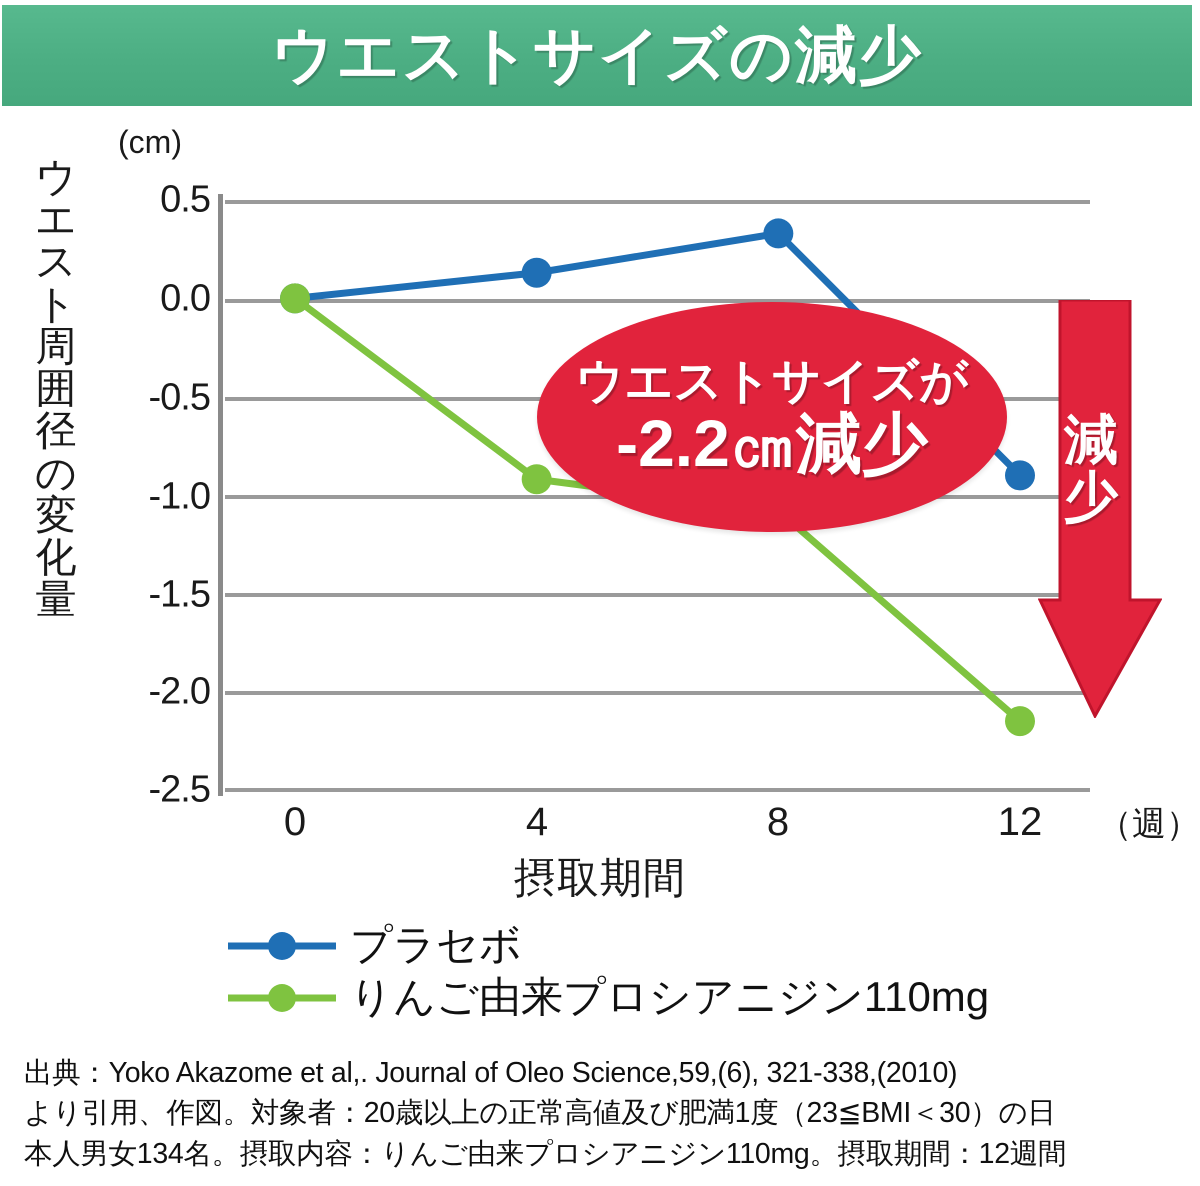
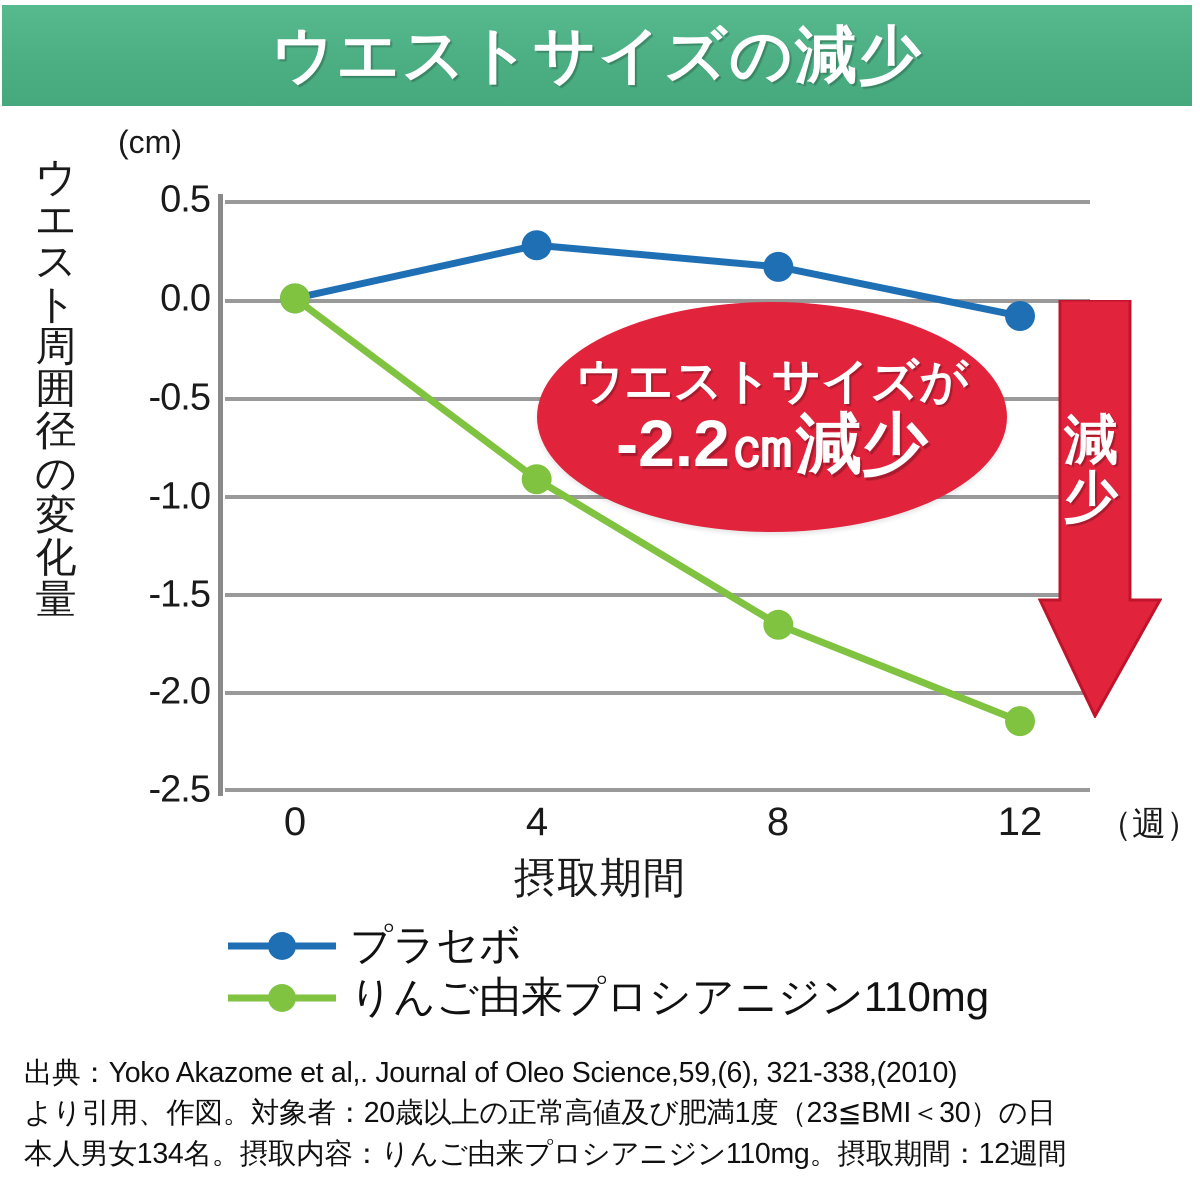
プラセボ/4: 0.13 -> 0.27
プラセボ/8: 0.33 -> 0.16
りんご由来プロシアニジン110mg/8: -1.08 -> -1.66
プラセボ/12: -0.90 -> -0.09
